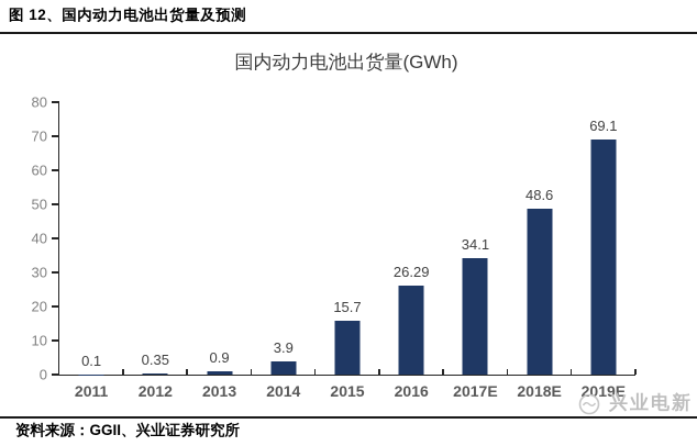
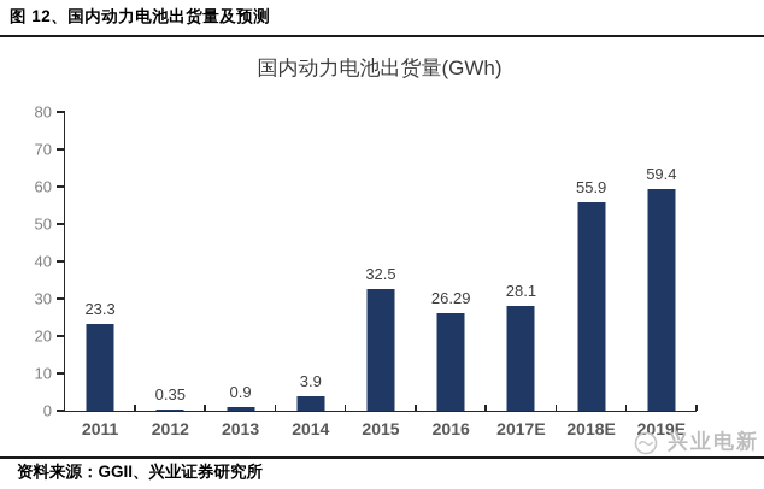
2011: 0.1 -> 23.3
2015: 15.7 -> 32.5
2017E: 34.1 -> 28.1
2018E: 48.6 -> 55.9
2019E: 69.1 -> 59.4
